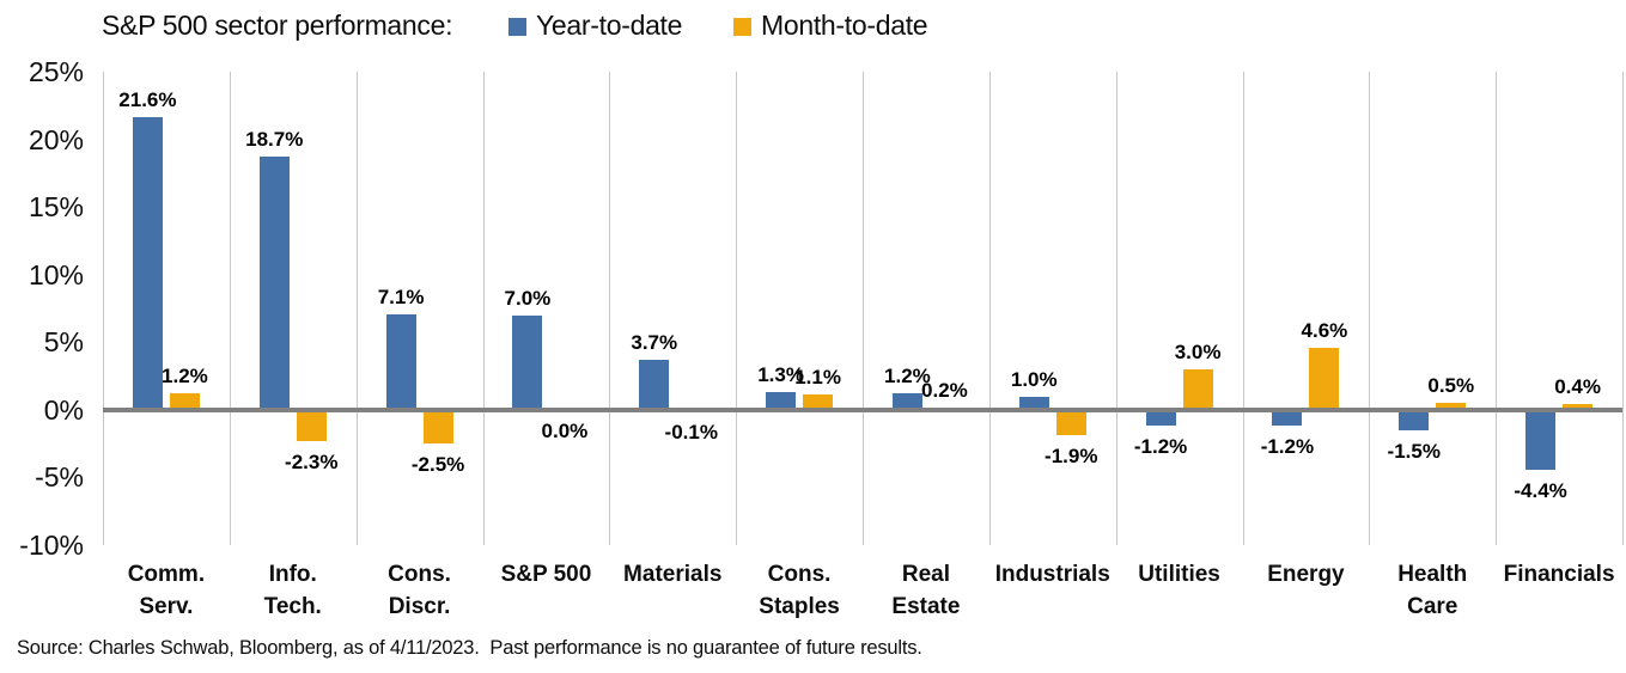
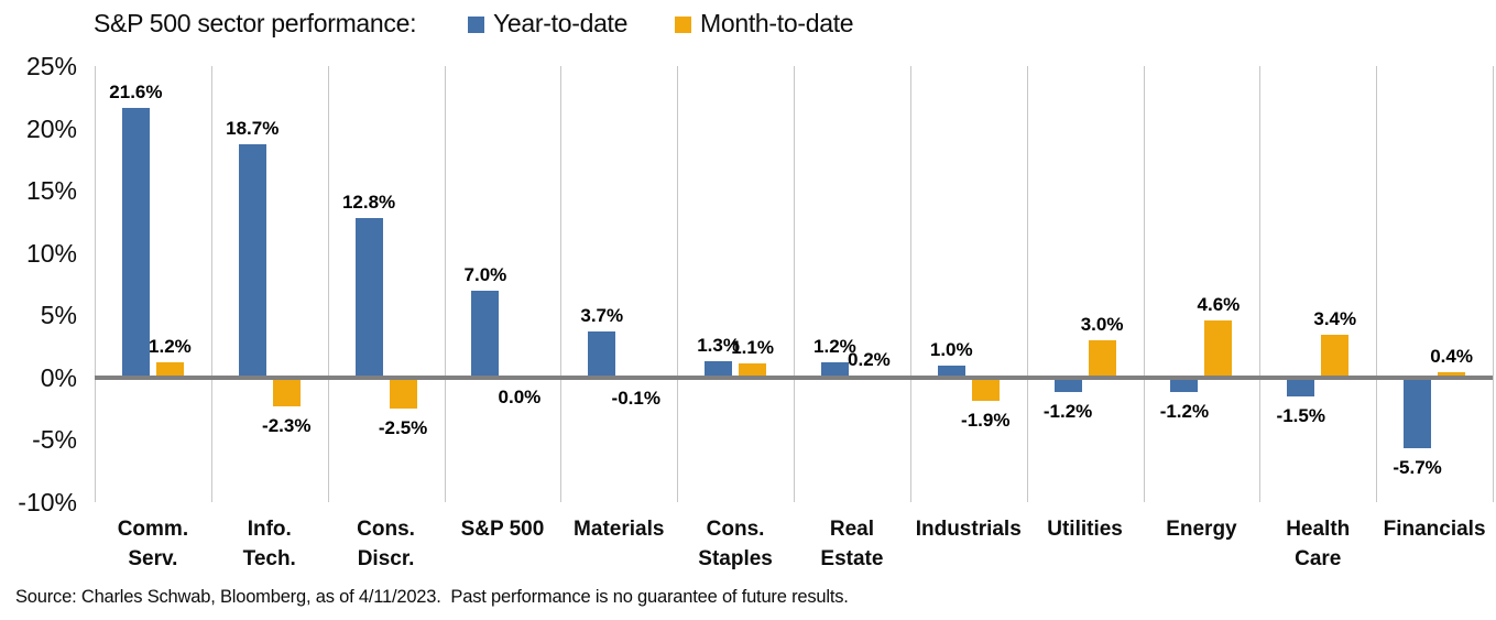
Year-to-date/Cons. Discr.: 7.1% -> 12.8%
Month-to-date/Health Care: 0.5% -> 3.4%
Year-to-date/Financials: -4.4% -> -5.7%
